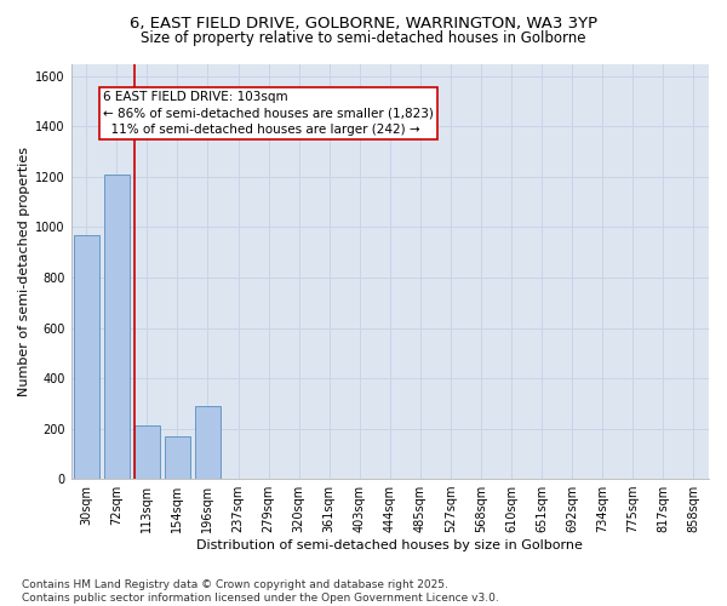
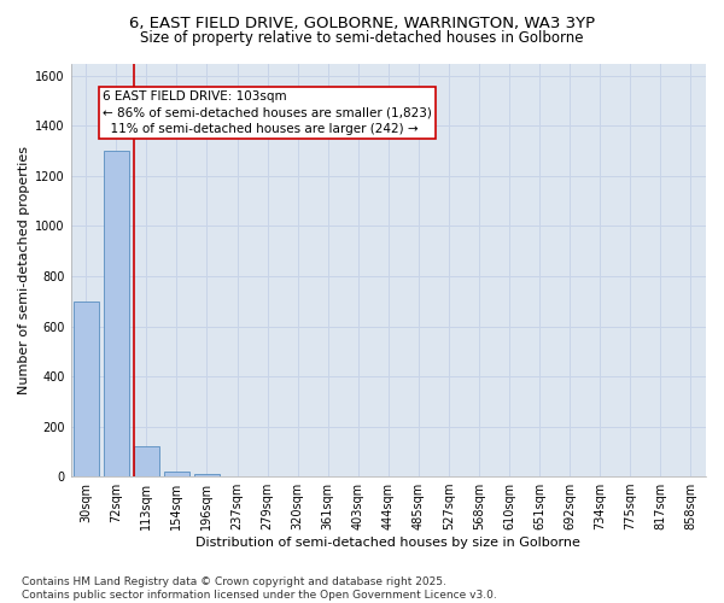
30sqm: 970 -> 700
72sqm: 1210 -> 1300
113sqm: 210 -> 120
154sqm: 170 -> 20
196sqm: 290 -> 10
